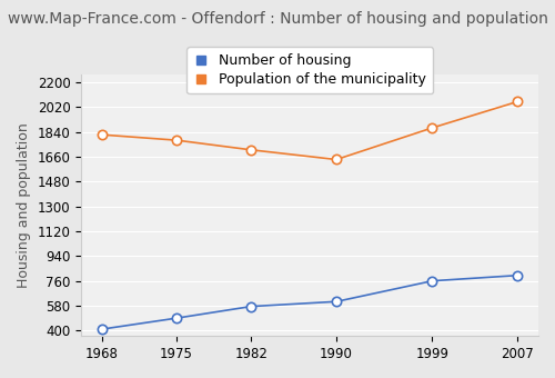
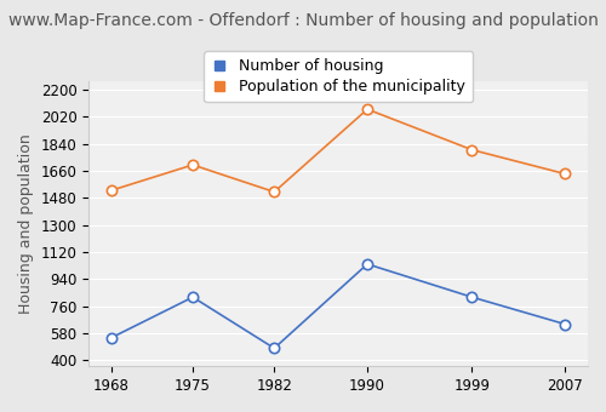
Number of housing/1968: 410 -> 550
Population of the municipality/1968: 1820 -> 1530
Number of housing/1975: 490 -> 820
Population of the municipality/1975: 1780 -> 1700
Number of housing/1982: 580 -> 480
Population of the municipality/1982: 1710 -> 1520
Number of housing/1990: 610 -> 1040
Population of the municipality/1990: 1640 -> 2070
Number of housing/1999: 760 -> 820
Population of the municipality/1999: 1870 -> 1800
Number of housing/2007: 800 -> 640
Population of the municipality/2007: 2060 -> 1640
